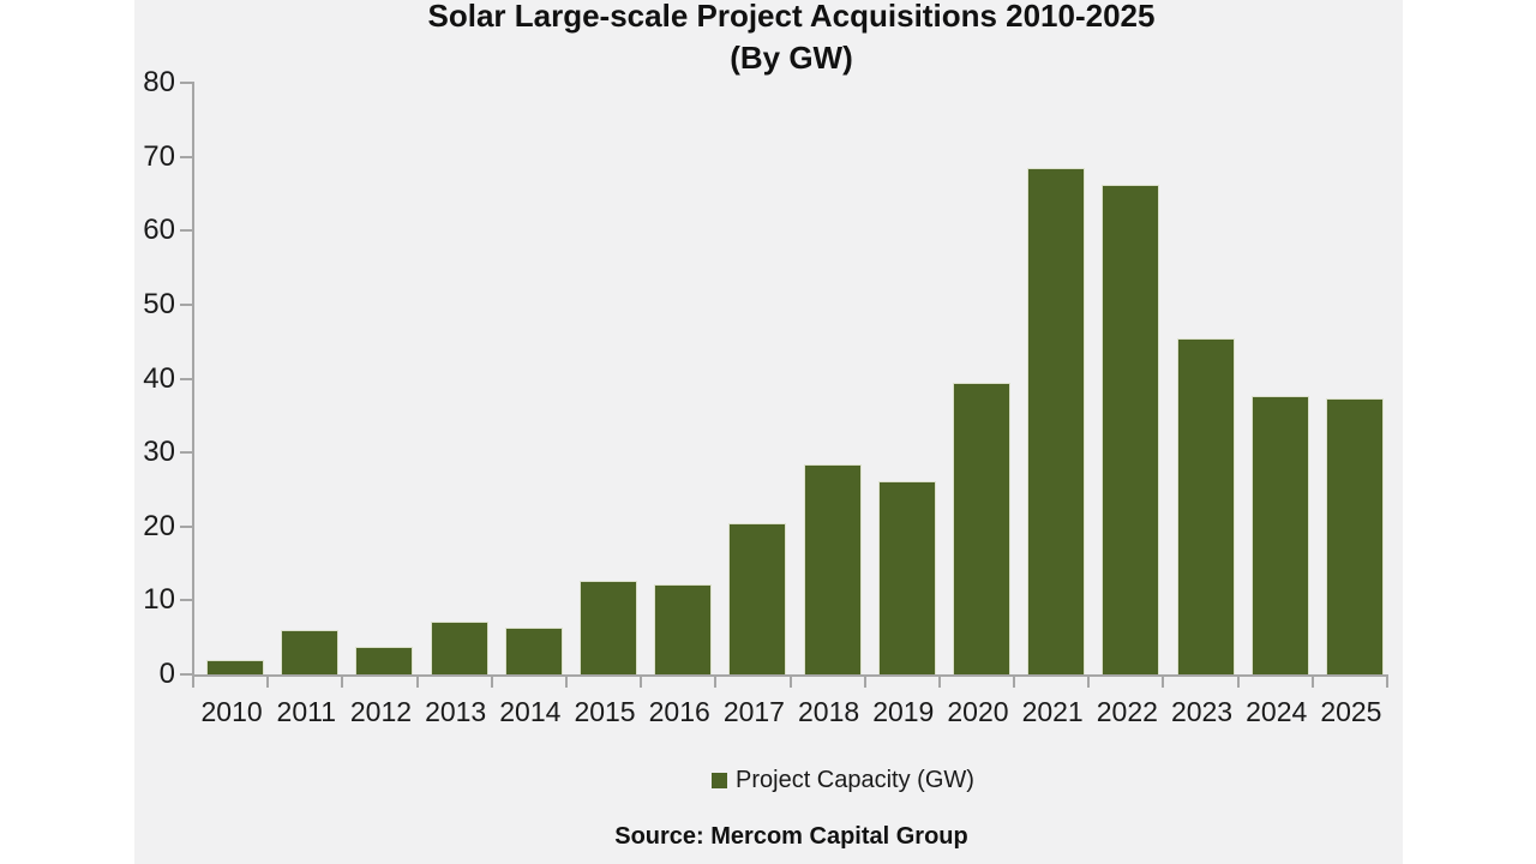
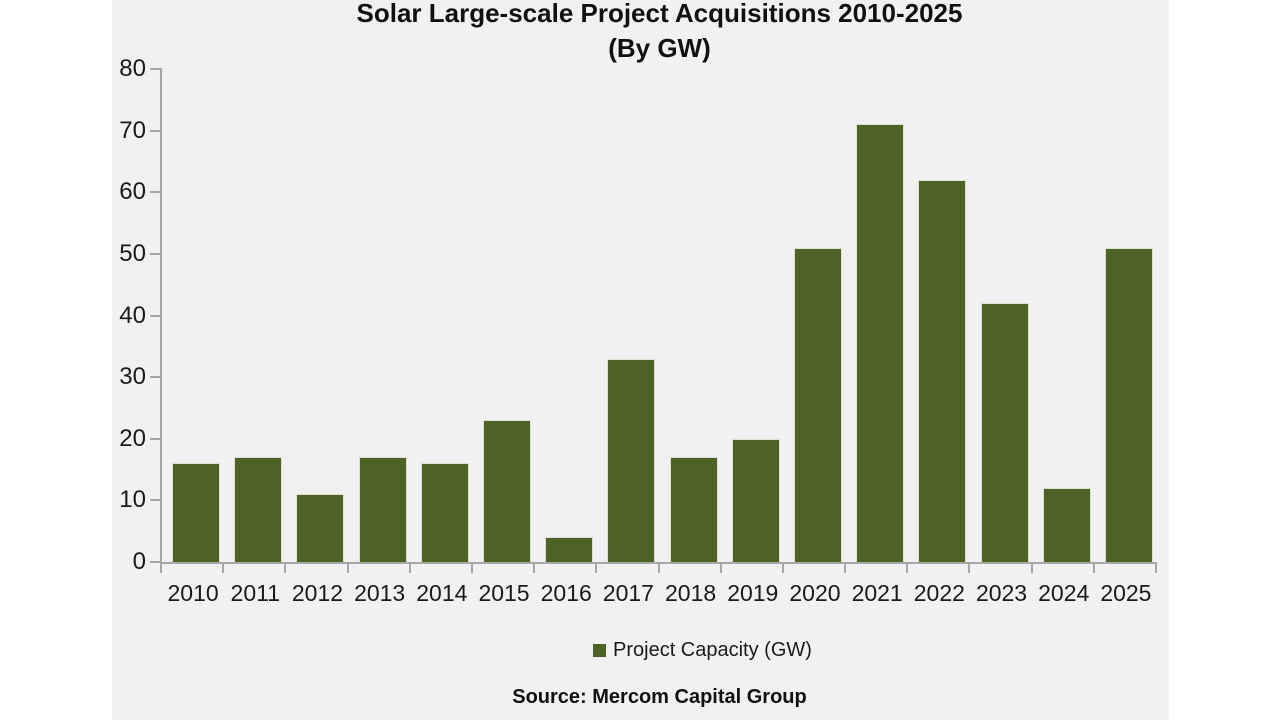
2010: 2 -> 16
2011: 6 -> 17
2012: 4 -> 11
2013: 7 -> 17
2014: 6 -> 16
2015: 13 -> 23
2016: 12 -> 4
2017: 20 -> 33
2018: 28 -> 17
2019: 26 -> 20
2020: 40 -> 51
2021: 68 -> 71
2022: 66 -> 62
2023: 45 -> 42
2024: 38 -> 12
2025: 37 -> 51
